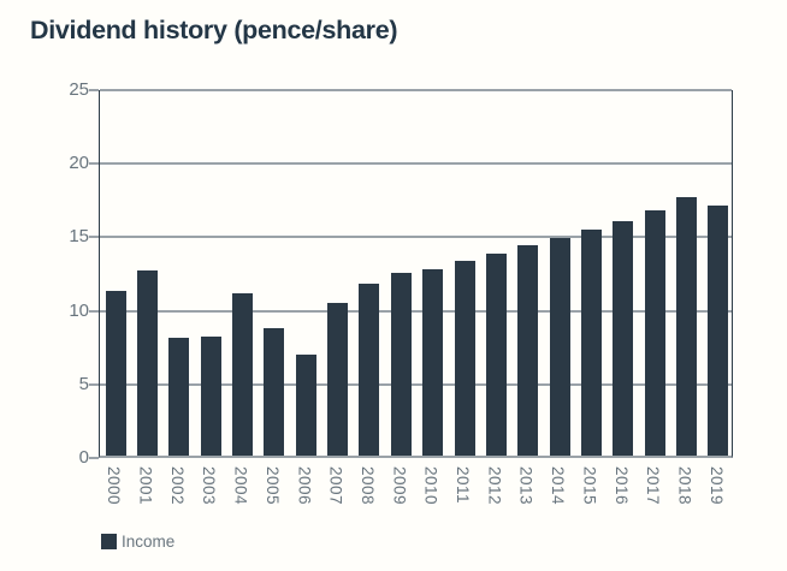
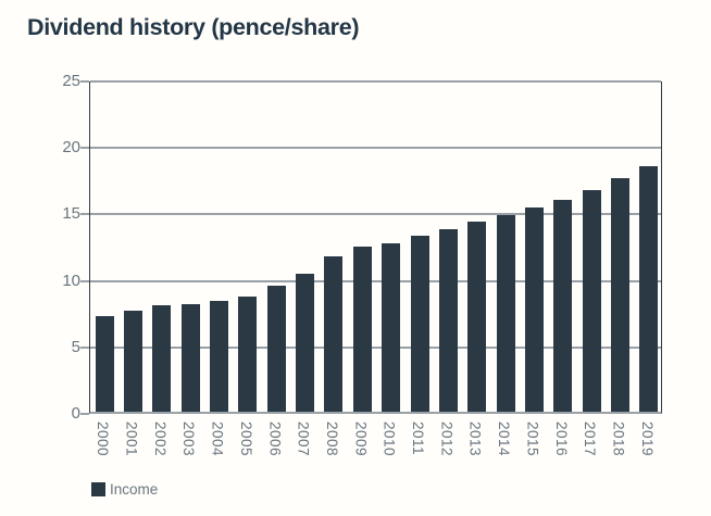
2000: 11.2 -> 7.2
2001: 12.6 -> 7.6
2004: 11.0 -> 8.3
2006: 6.9 -> 9.5
2019: 17.0 -> 18.5
